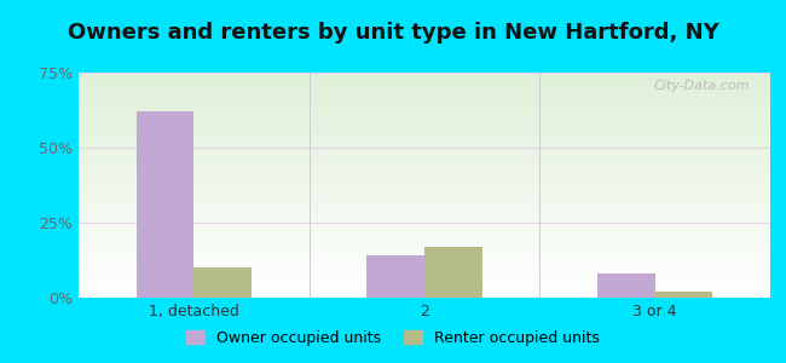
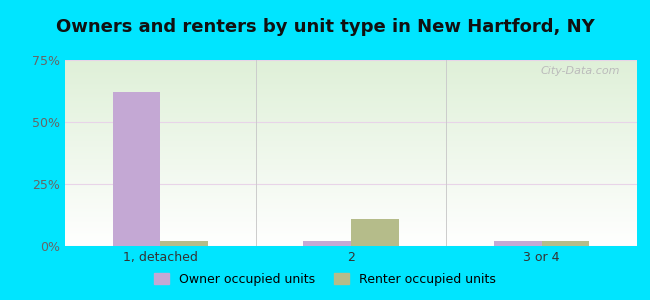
Renter occupied units/1, detached: 10% -> 2%
Owner occupied units/2: 14% -> 2%
Renter occupied units/2: 17% -> 11%
Owner occupied units/3 or 4: 8% -> 2%
